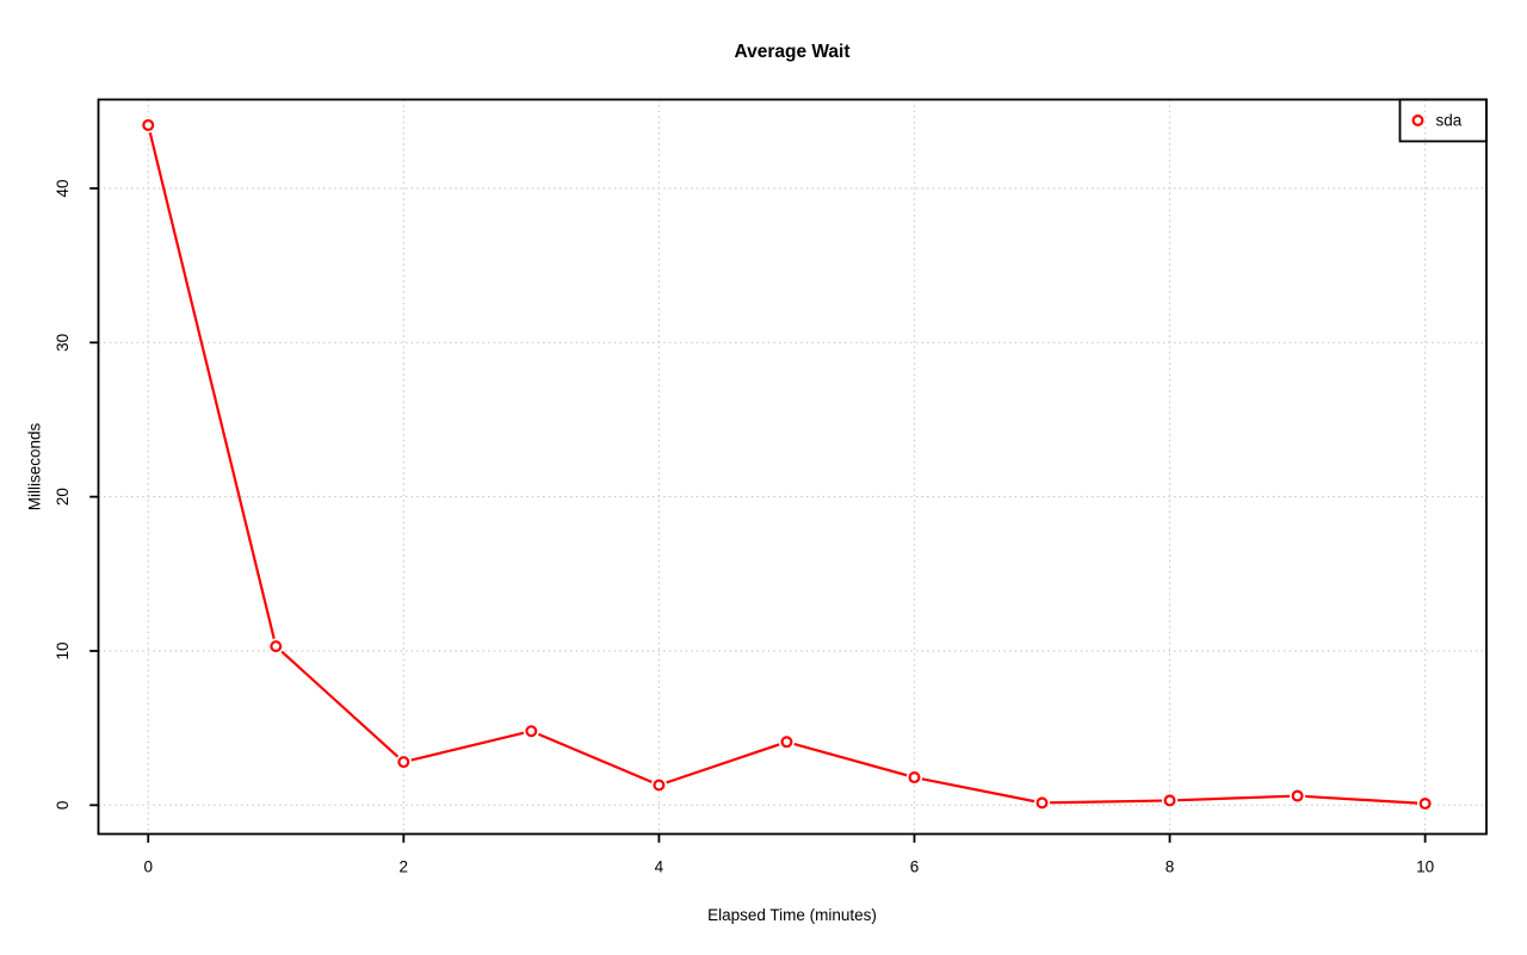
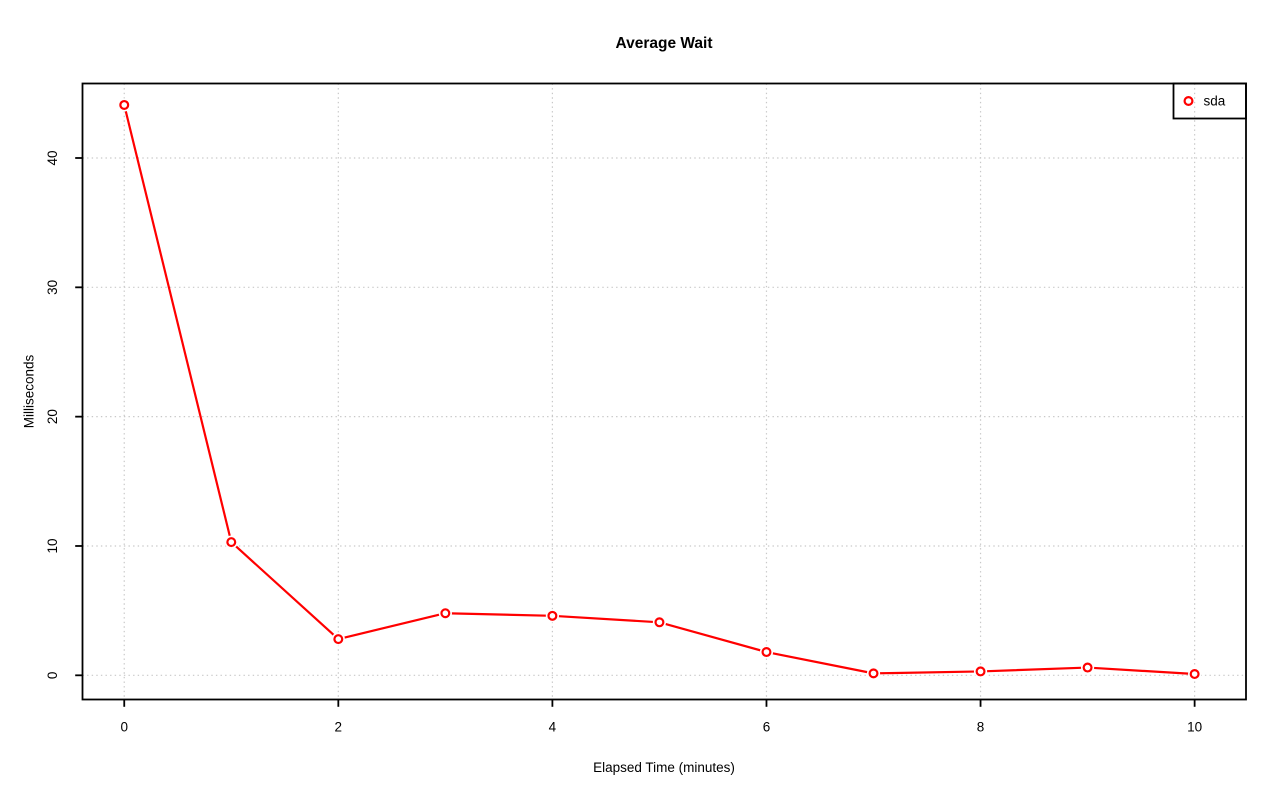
4: 1.3 -> 4.6
